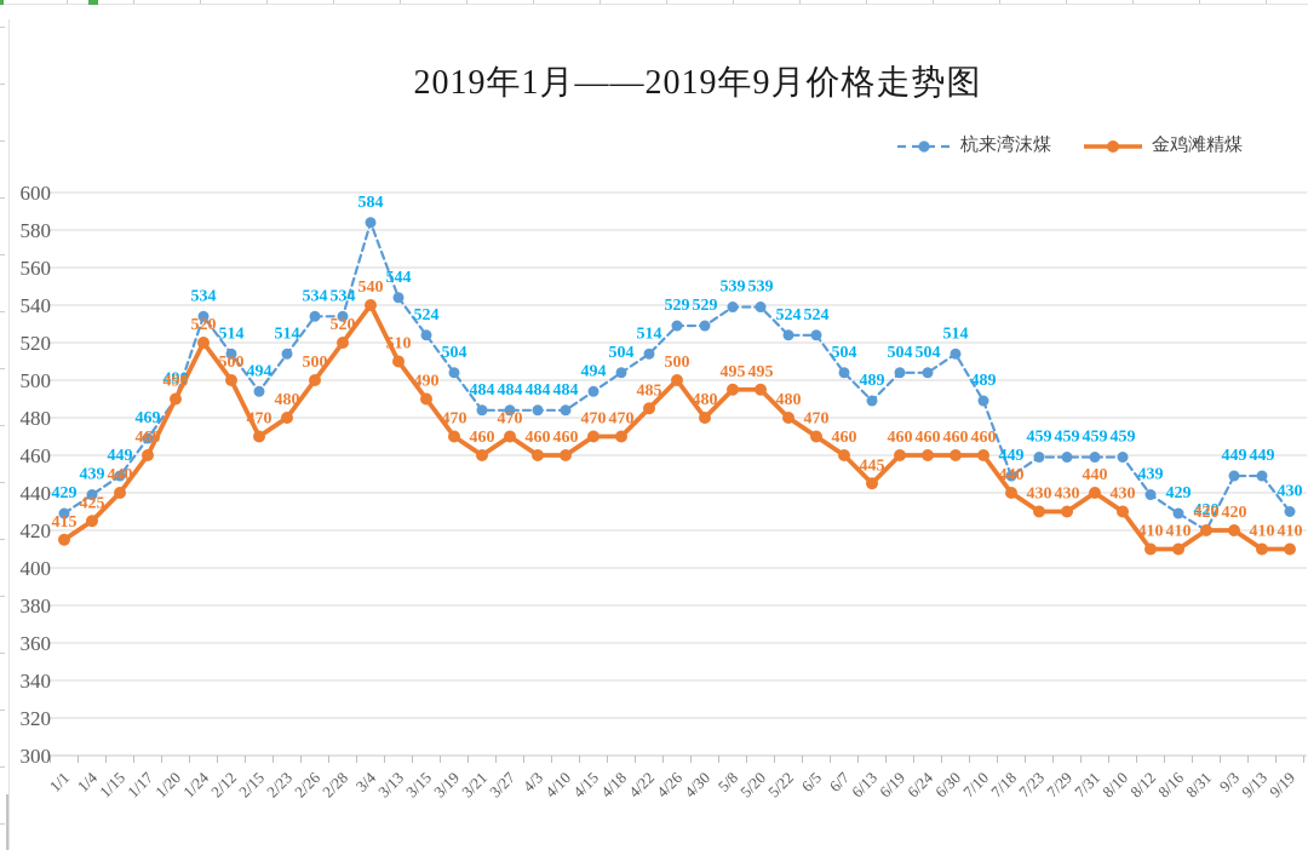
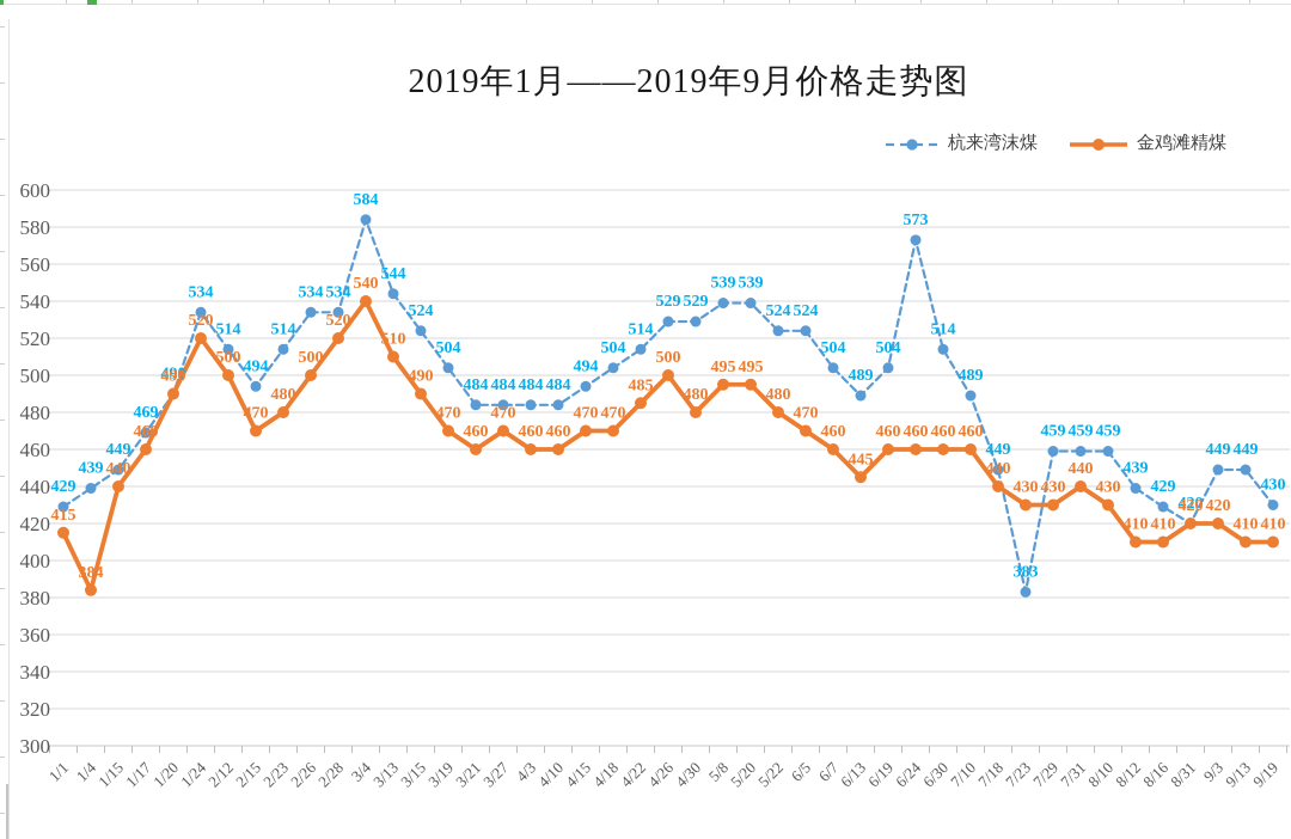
金鸡滩精煤/1/4: 425 -> 384
杭来湾沫煤/6/24: 504 -> 573
杭来湾沫煤/7/23: 459 -> 383
